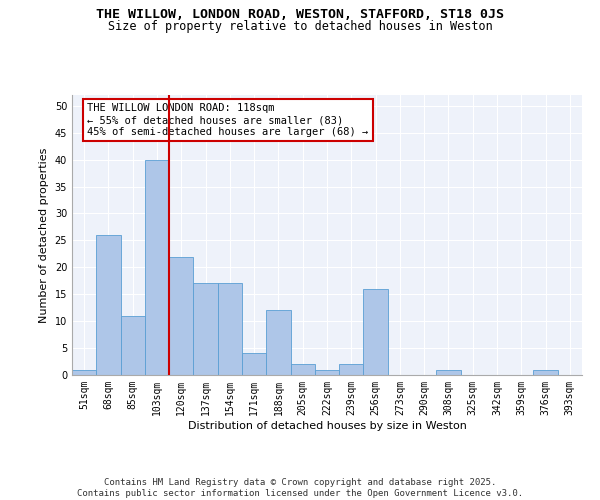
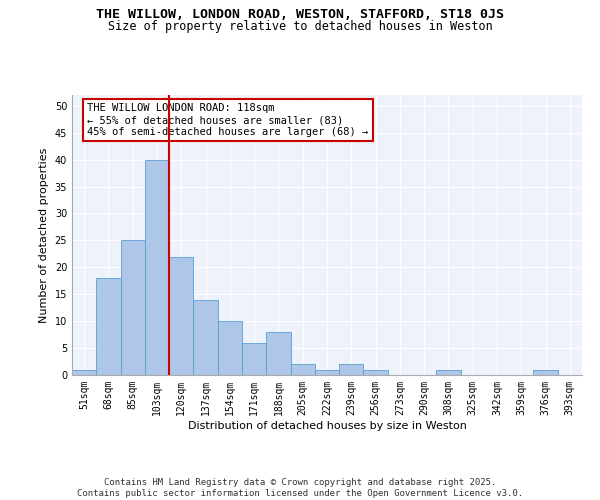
68sqm: 26 -> 18
85sqm: 11 -> 25
137sqm: 17 -> 14
154sqm: 17 -> 10
171sqm: 4 -> 6
188sqm: 12 -> 8
256sqm: 16 -> 1
